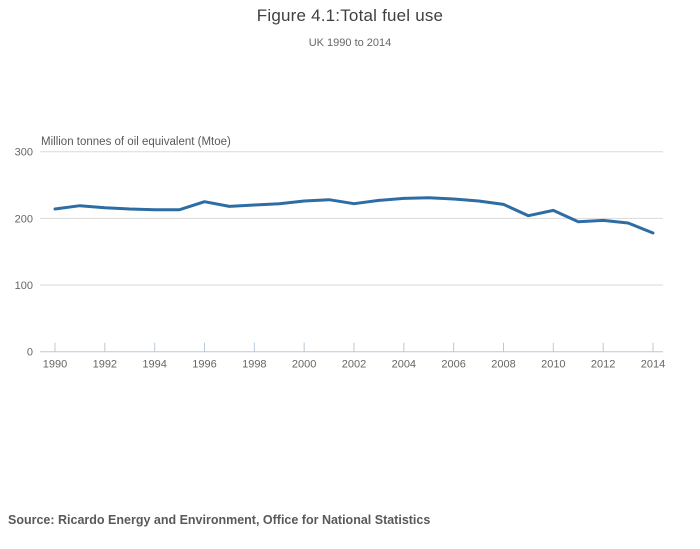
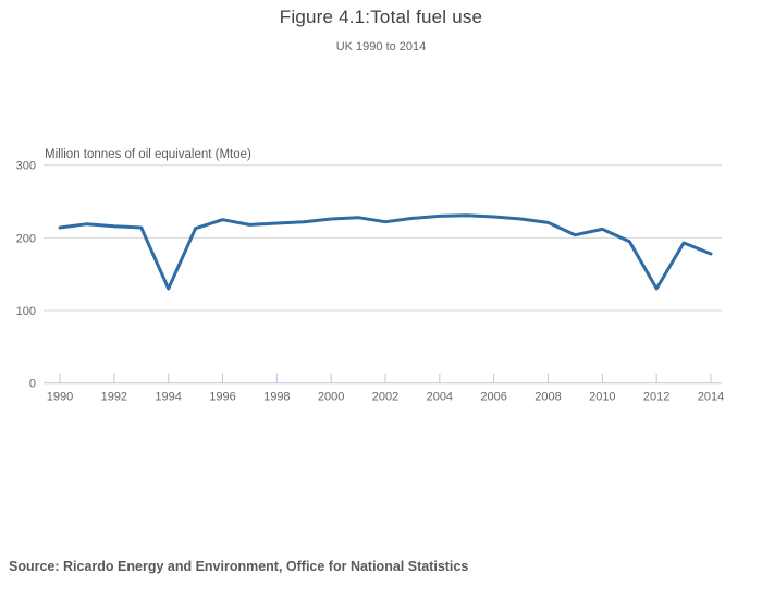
1994: 210 -> 130
2012: 200 -> 130
